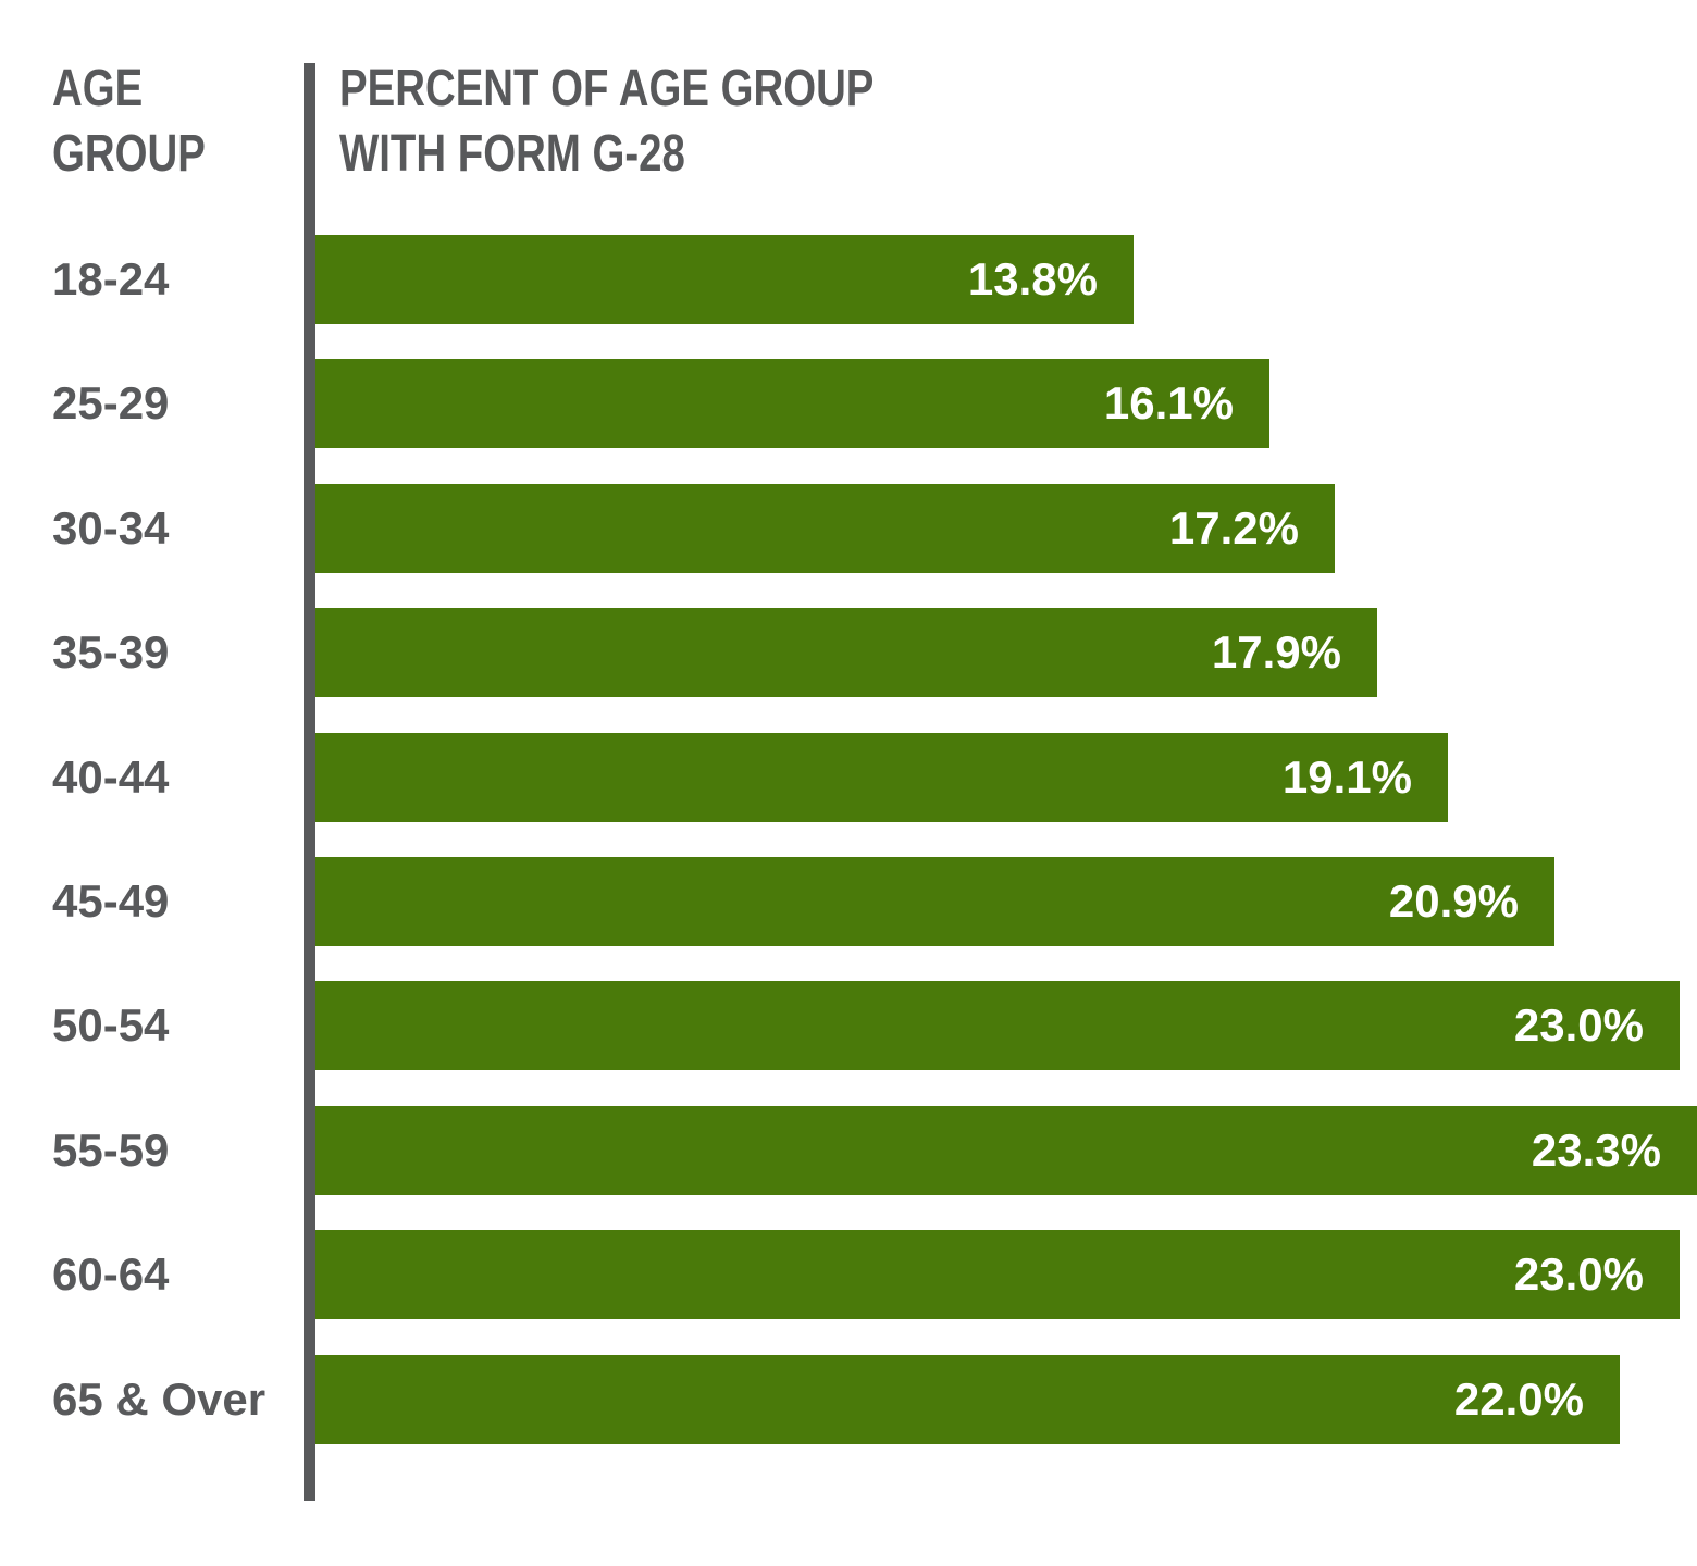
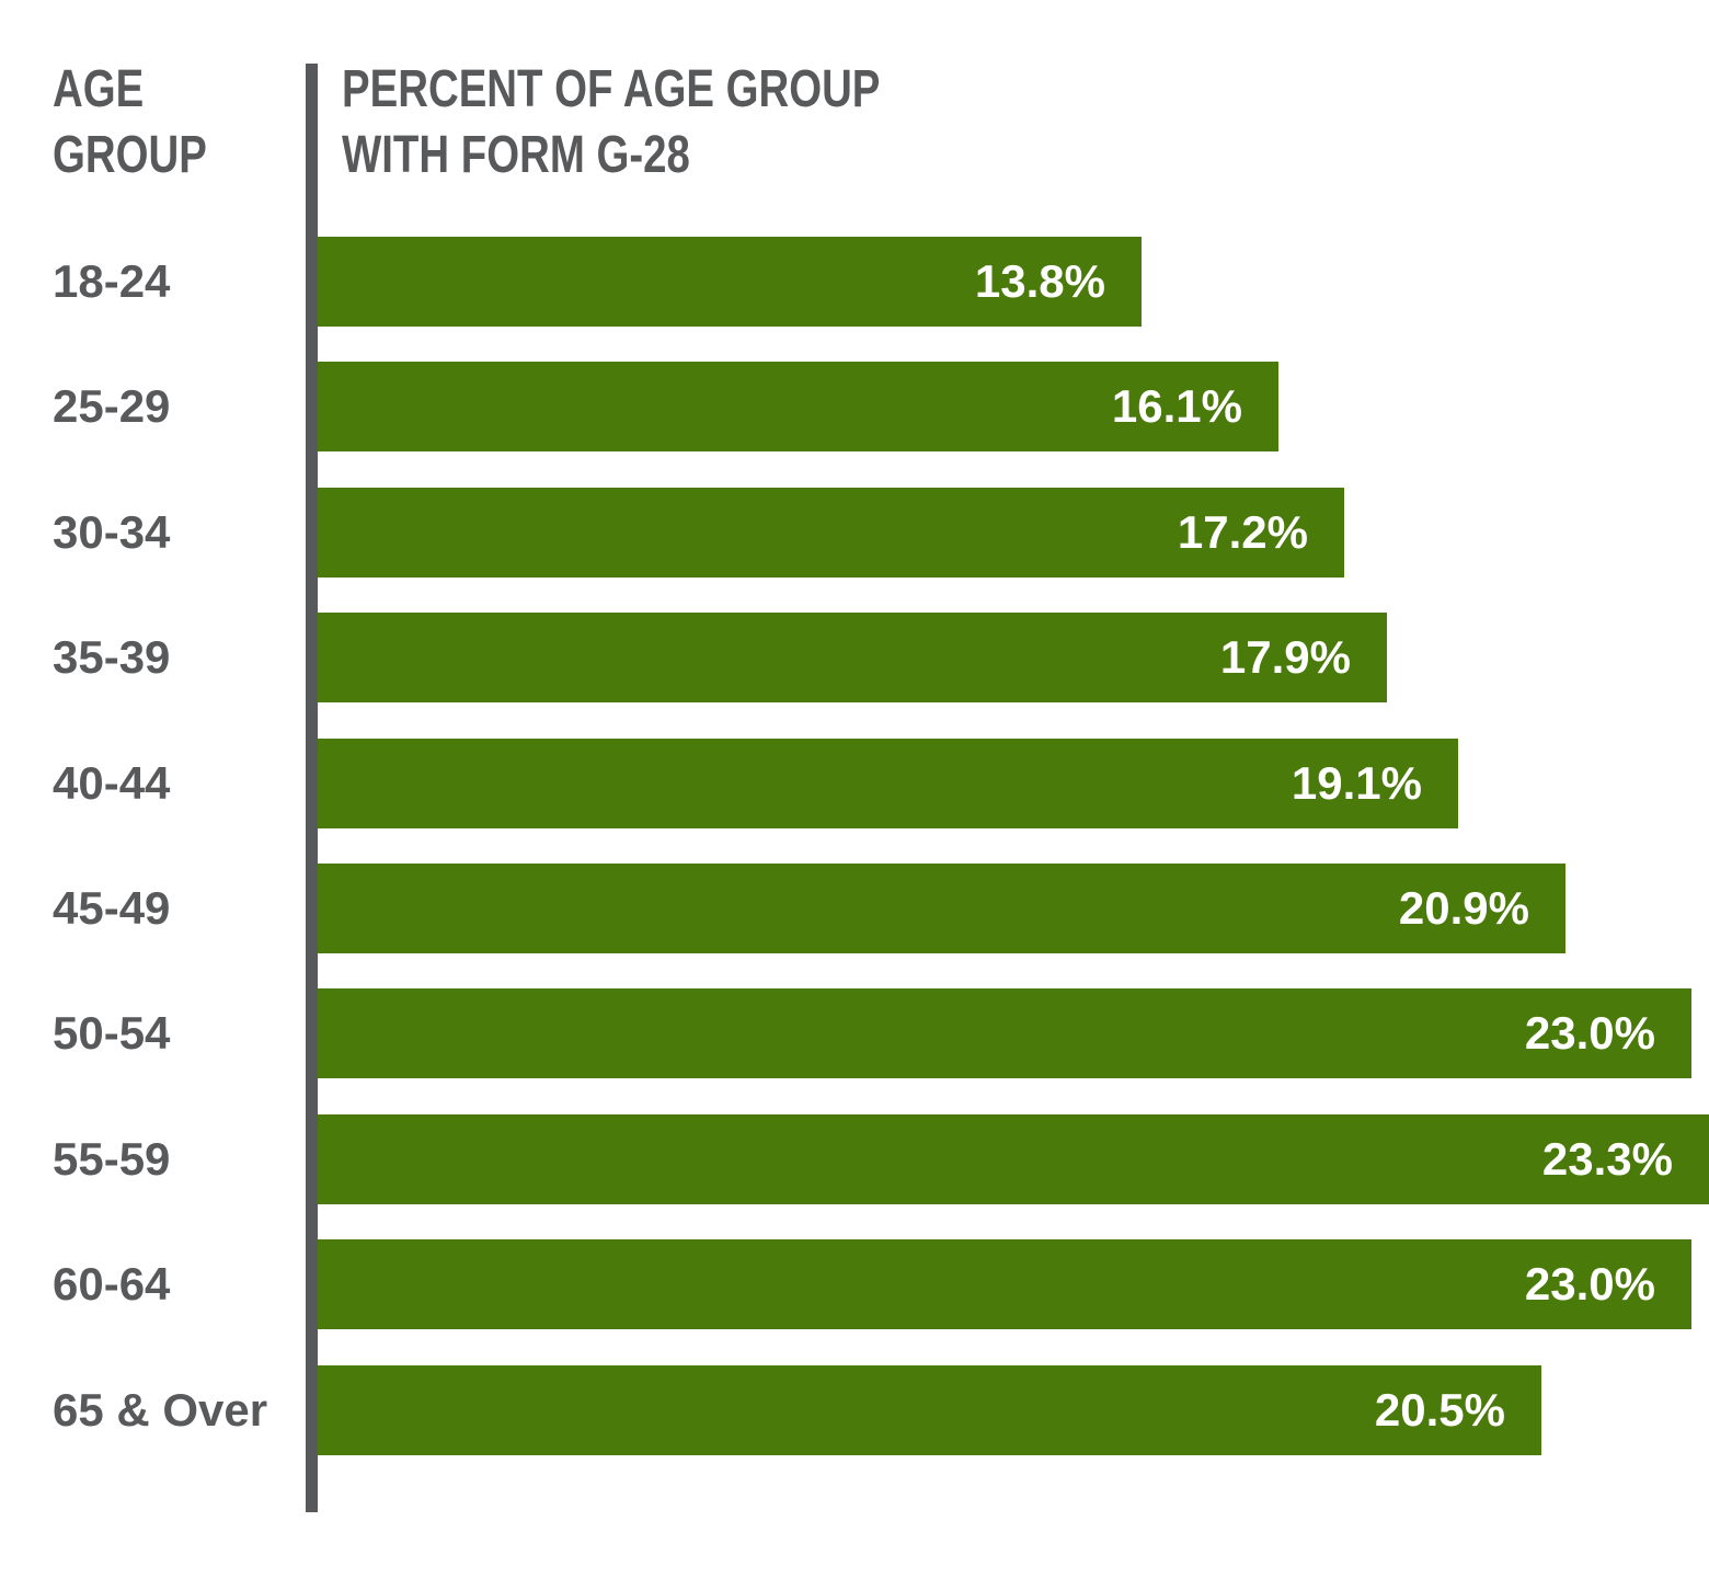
65 & Over: 22.0% -> 20.5%
